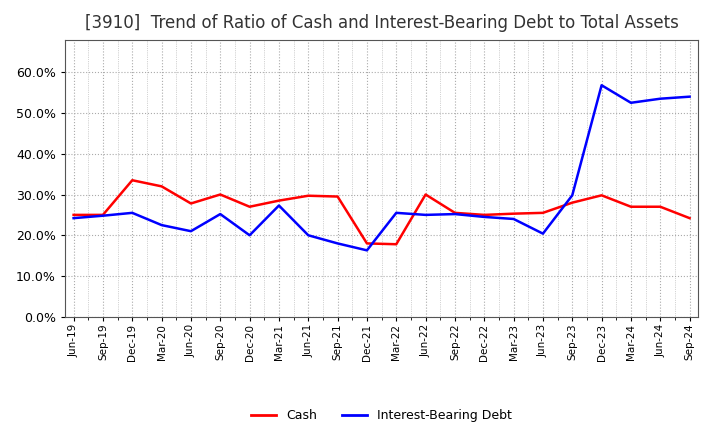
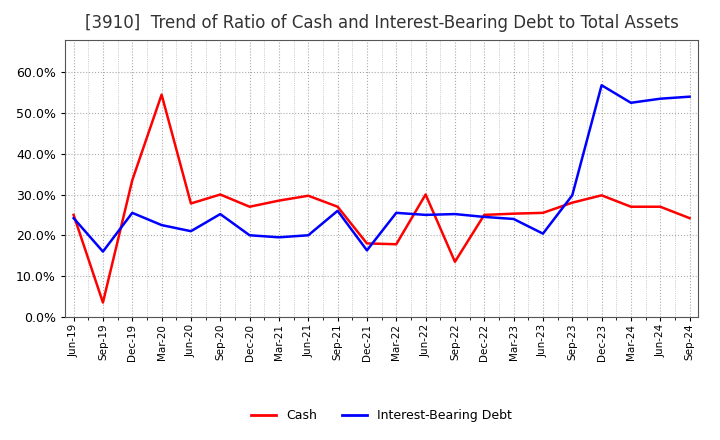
Cash/Sep-19: 25.0% -> 3.5%
Interest-Bearing Debt/Sep-19: 24.8% -> 16.0%
Cash/Mar-20: 32.0% -> 54.5%
Interest-Bearing Debt/Mar-21: 27.3% -> 19.5%
Cash/Sep-21: 29.5% -> 27.0%
Interest-Bearing Debt/Sep-21: 18.0% -> 26.0%
Cash/Sep-22: 25.5% -> 13.5%
